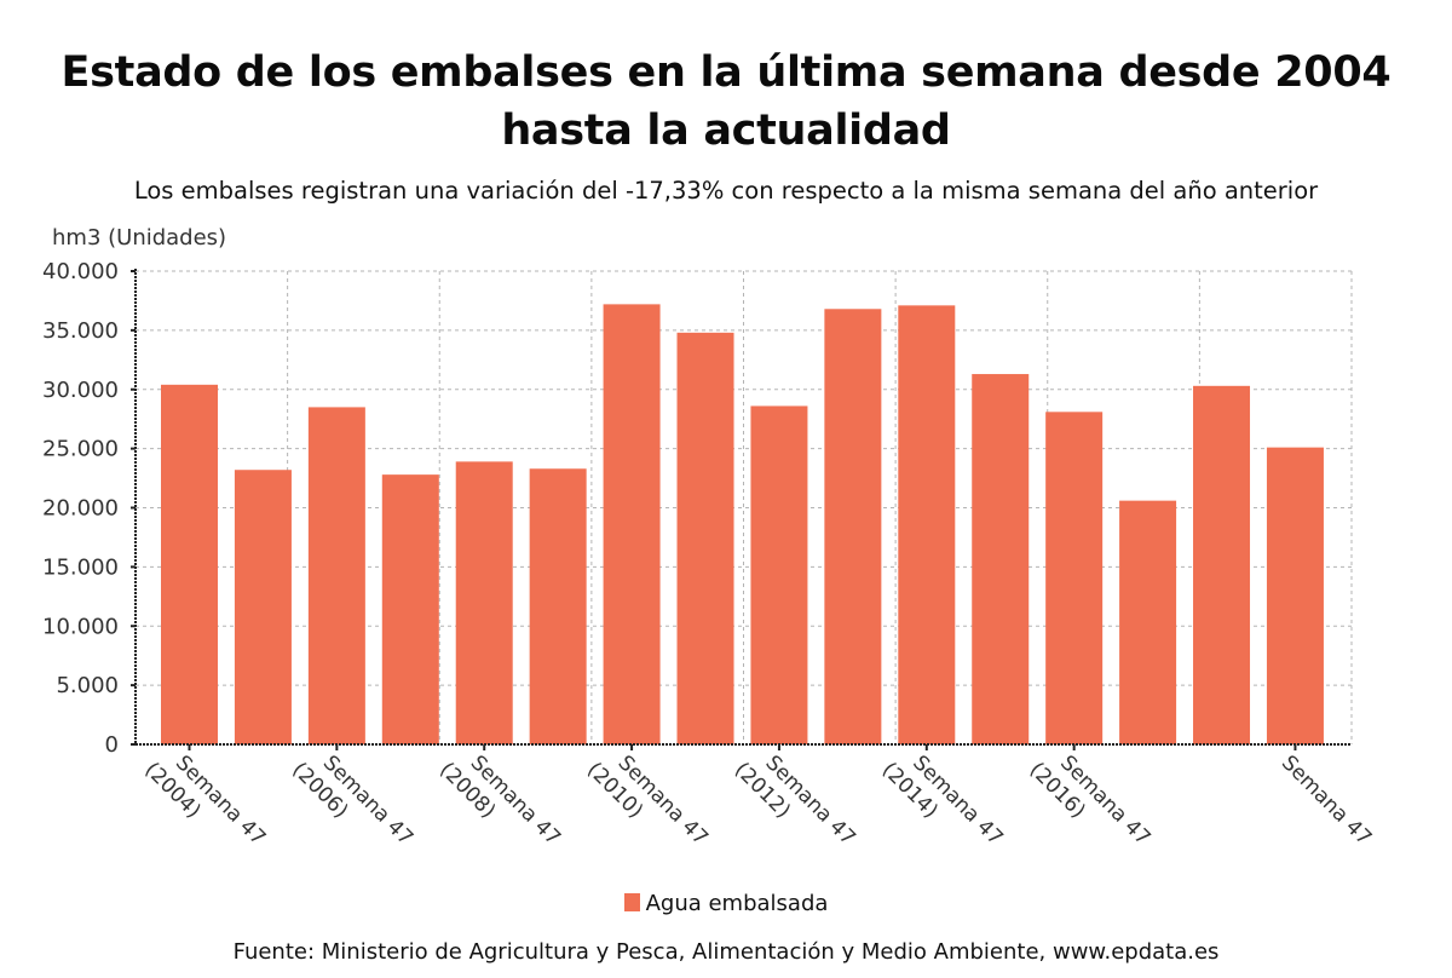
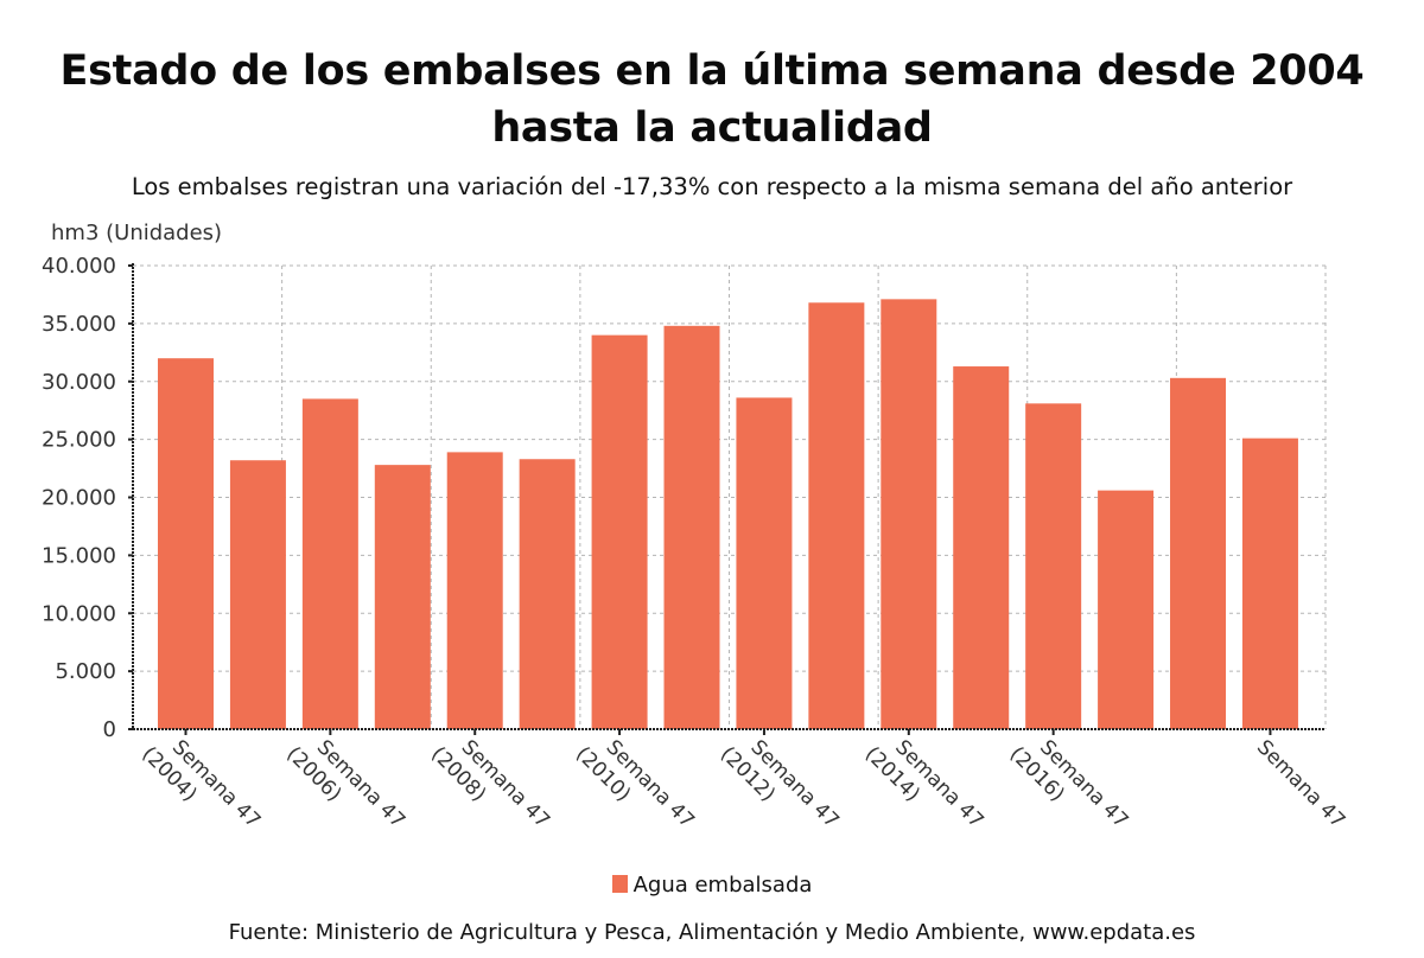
Semana 47 (2004): 30000 -> 32000
Semana 47 (2010): 37000 -> 34000
